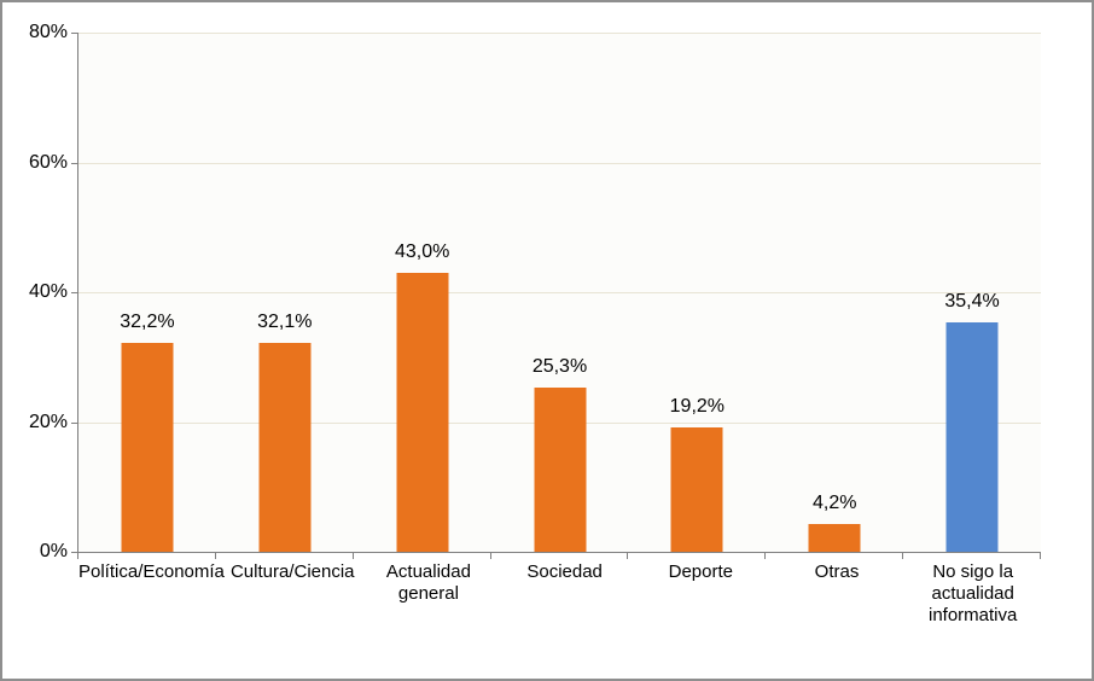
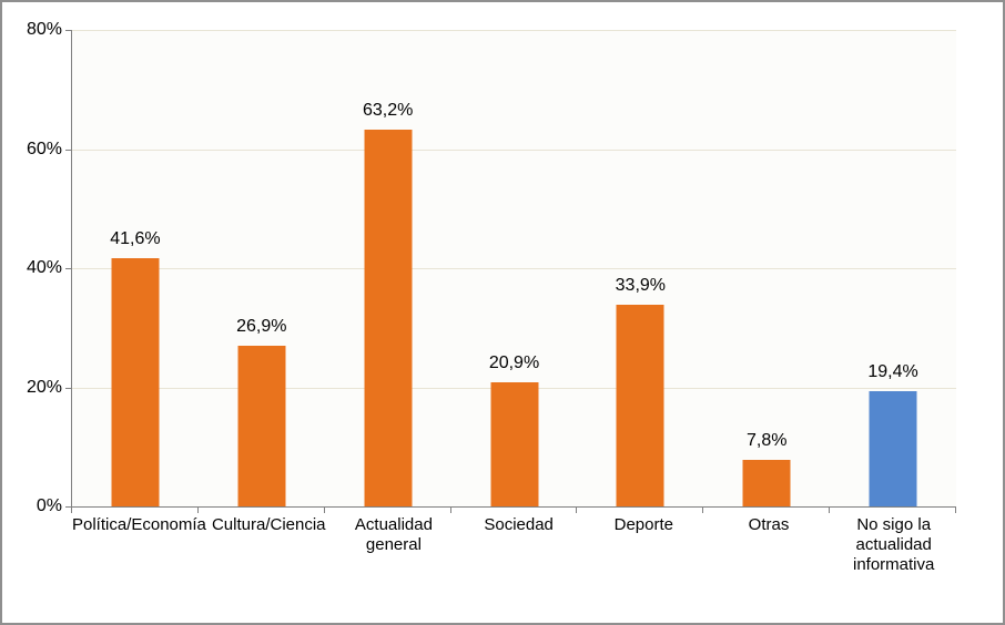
Política/Economía: 32,2% -> 41,6%
Cultura/Ciencia: 32,1% -> 26,9%
Actualidad general: 43,0% -> 63,2%
Sociedad: 25,3% -> 20,9%
Deporte: 19,2% -> 33,9%
Otras: 4,2% -> 7,8%
No sigo la actualidad informativa: 35,4% -> 19,4%
